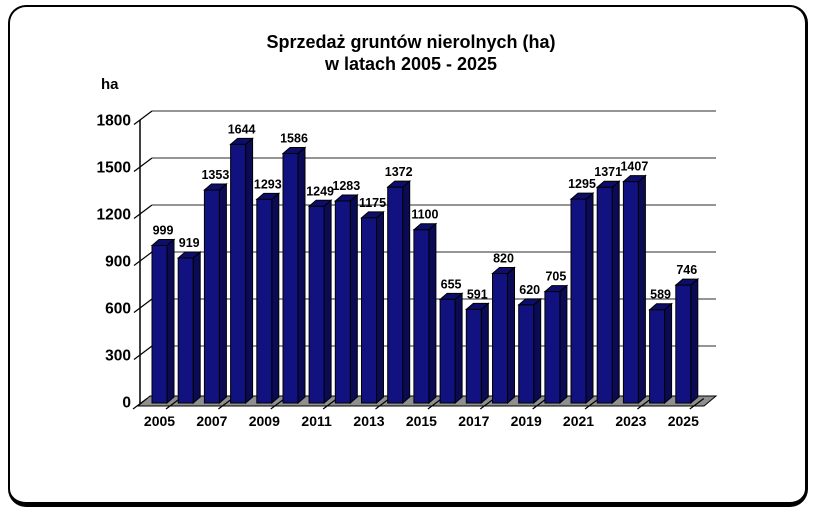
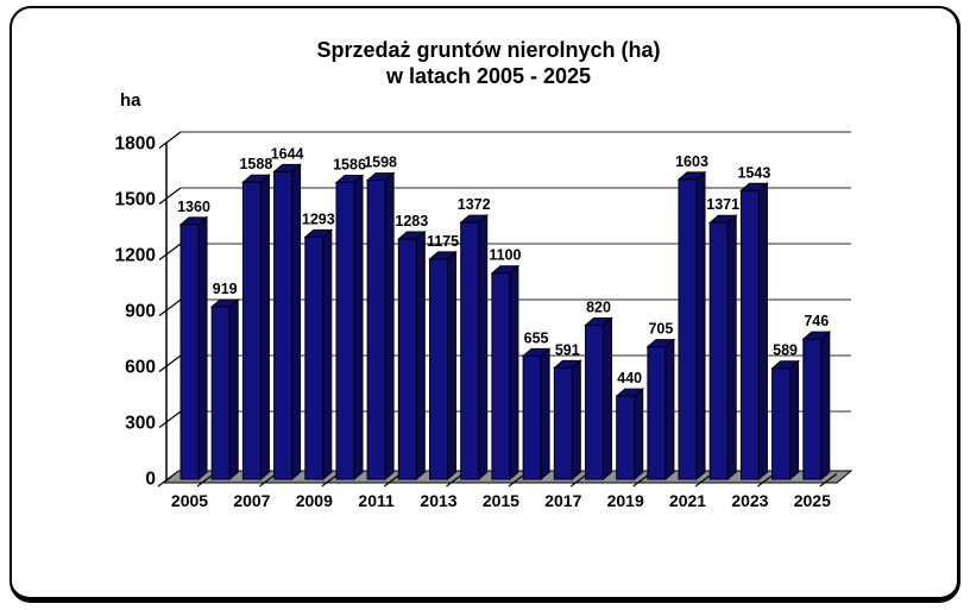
2005: 999 -> 1360
2007: 1353 -> 1588
2011: 1249 -> 1598
2019: 620 -> 440
2021: 1295 -> 1603
2023: 1407 -> 1543
